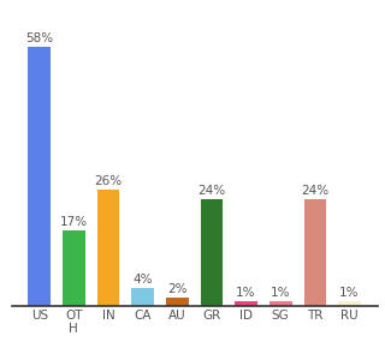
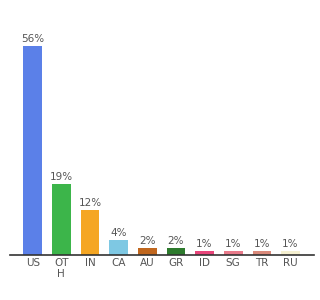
US: 58% -> 56%
OT H: 17% -> 19%
IN: 26% -> 12%
GR: 24% -> 2%
TR: 24% -> 1%
